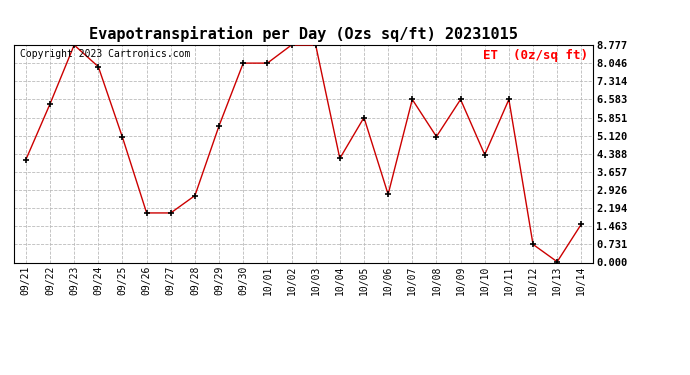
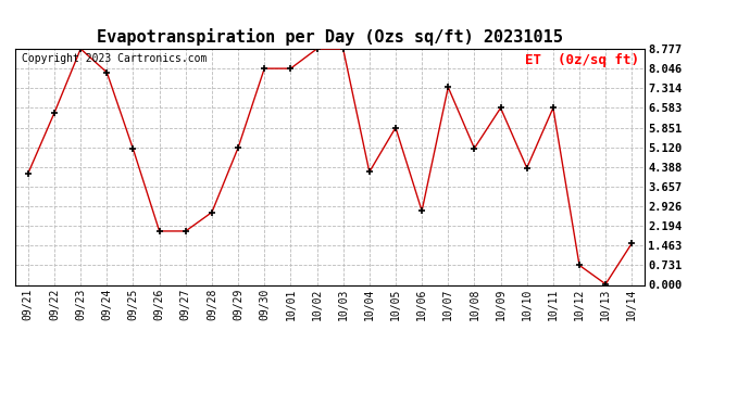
09/29: 5.52 -> 5.10
10/07: 6.58 -> 7.35
